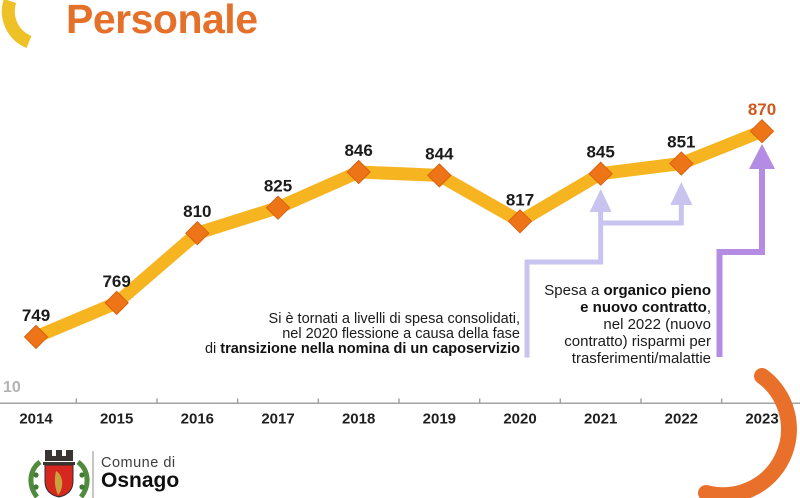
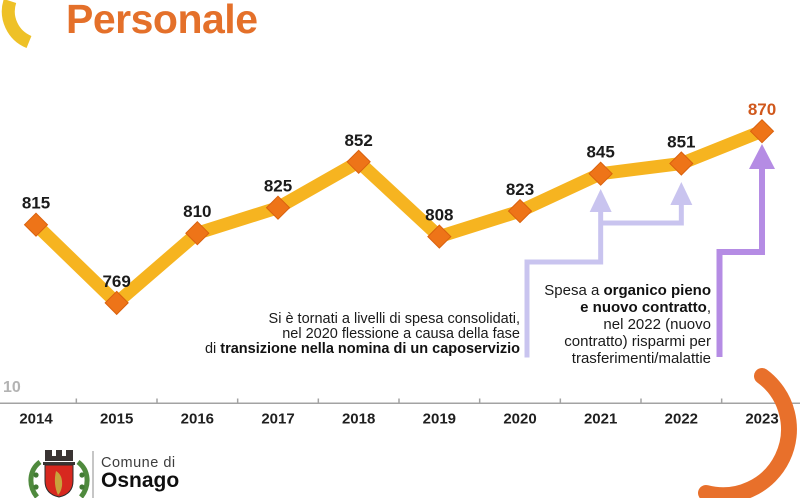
2014: 749 -> 815
2018: 846 -> 852
2019: 844 -> 808
2020: 817 -> 823
